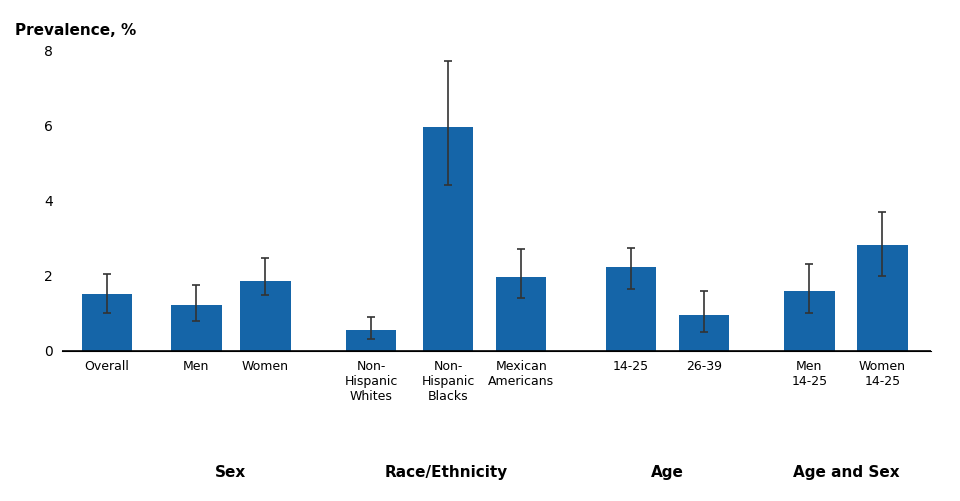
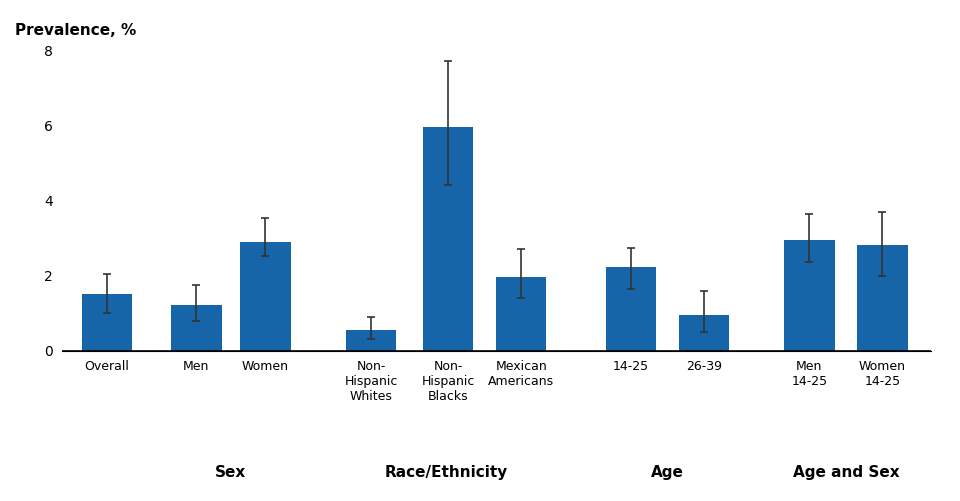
Women: 1.85 -> 2.90
Men 14-25: 1.60 -> 2.95
